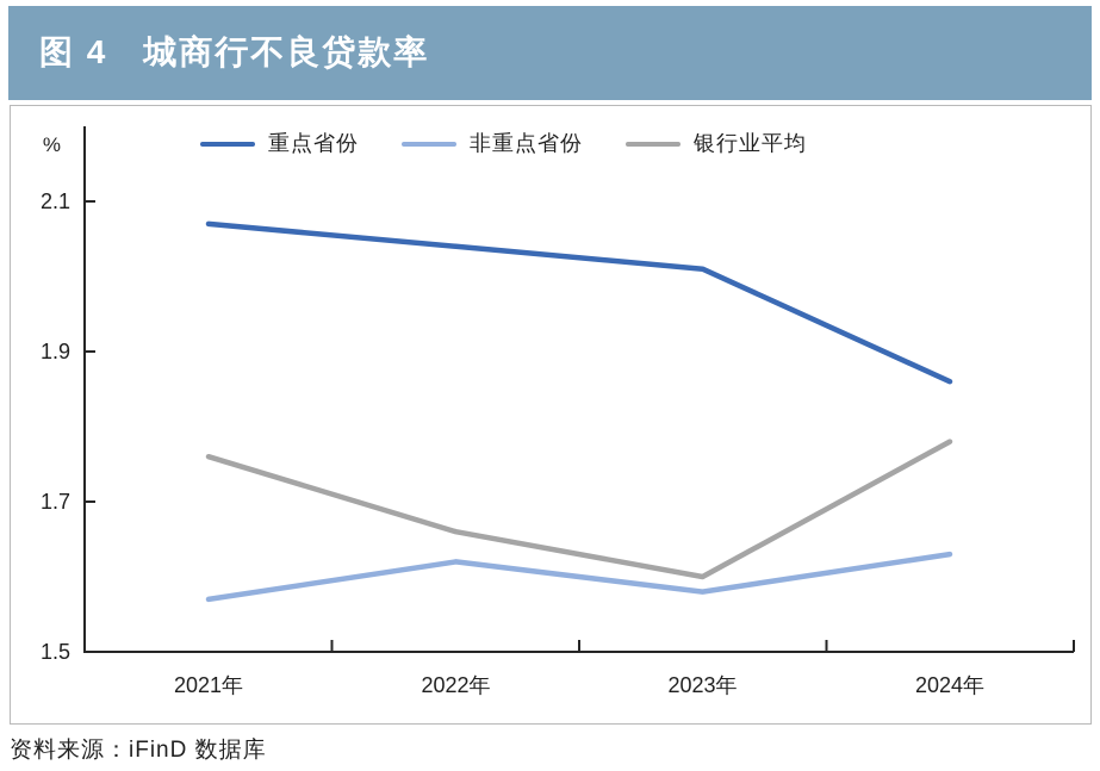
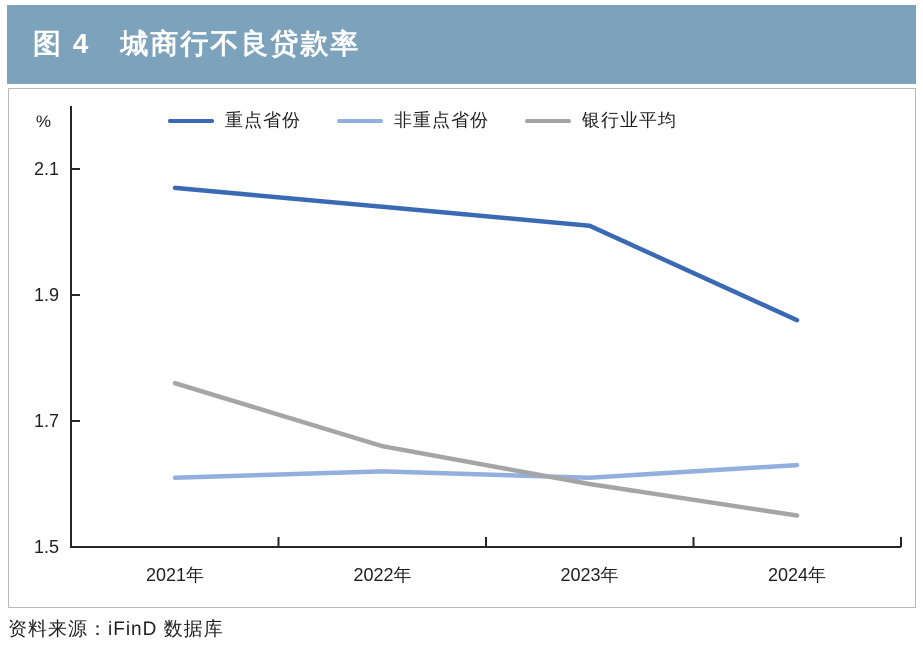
非重点省份/2021年: 1.57 -> 1.61
非重点省份/2023年: 1.58 -> 1.61
银行业平均/2024年: 1.78 -> 1.55
